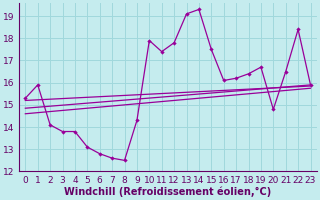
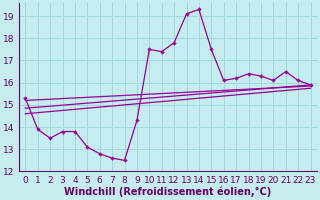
1: 15.9 -> 13.9
2: 14.1 -> 13.5
10: 17.9 -> 17.5
19: 16.7 -> 16.3
20: 14.8 -> 16.1
22: 18.4 -> 16.1
